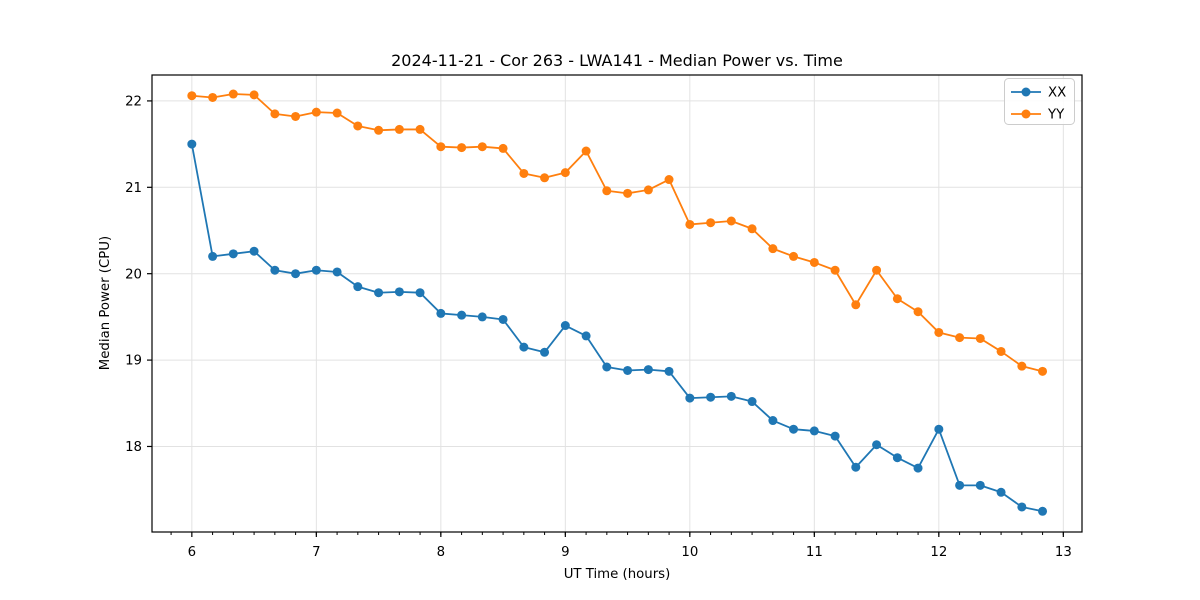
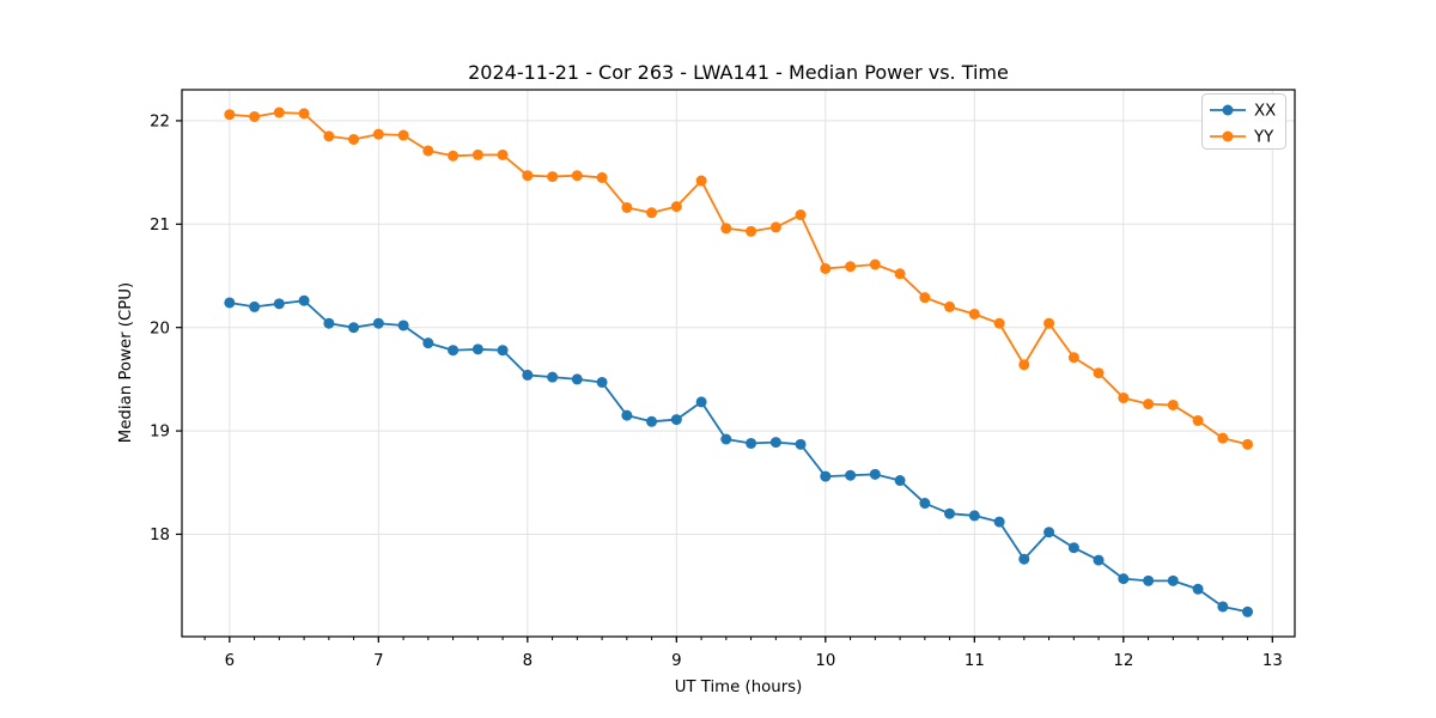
XX/6: 21.5 -> 20.2
XX/9: 19.4 -> 19.1
XX/12: 18.2 -> 17.6
